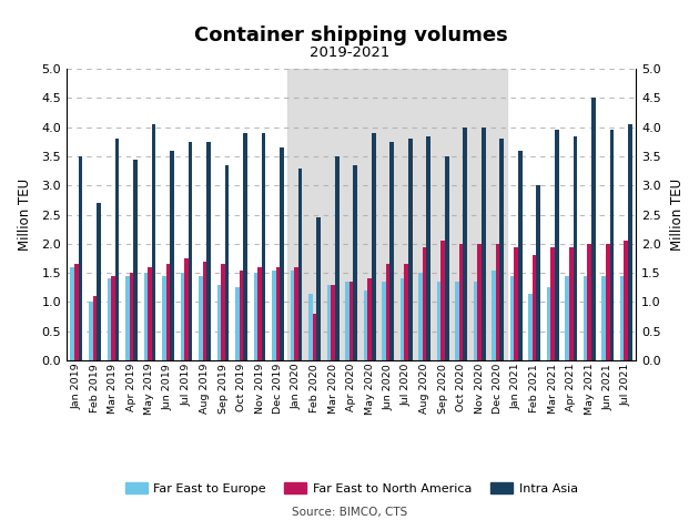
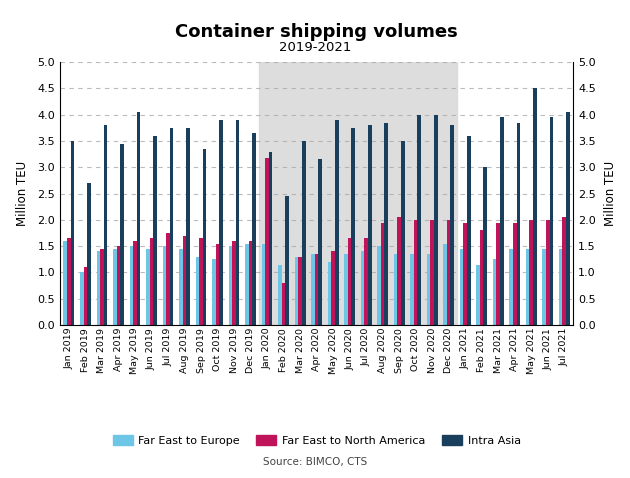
Far East to North America/Jan 2020: 1.60 -> 3.18
Intra Asia/Apr 2020: 3.35 -> 3.16
